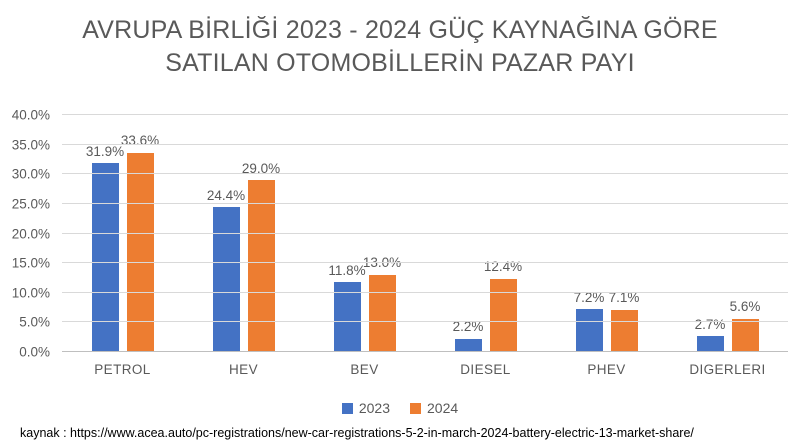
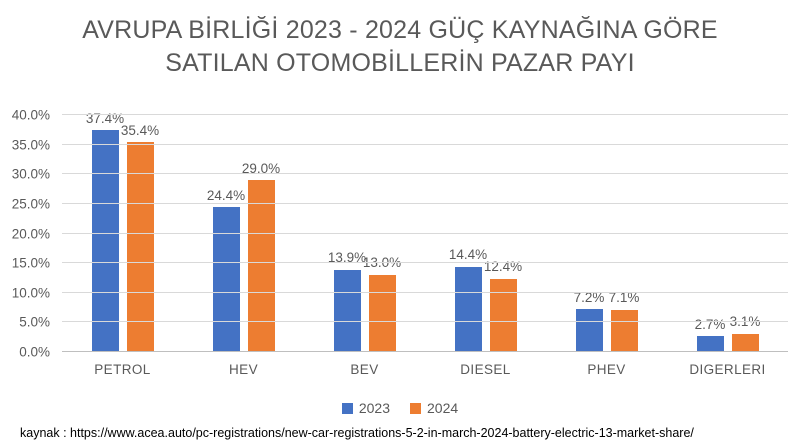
2023/PETROL: 31.9% -> 37.4%
2024/PETROL: 33.6% -> 35.4%
2023/BEV: 11.8% -> 13.9%
2023/DIESEL: 2.2% -> 14.4%
2024/DIGERLERI: 5.6% -> 3.1%
